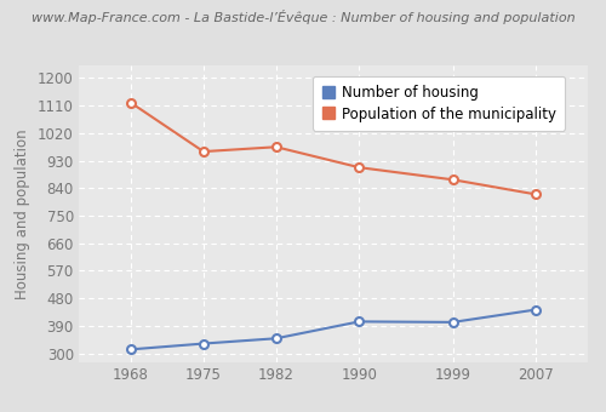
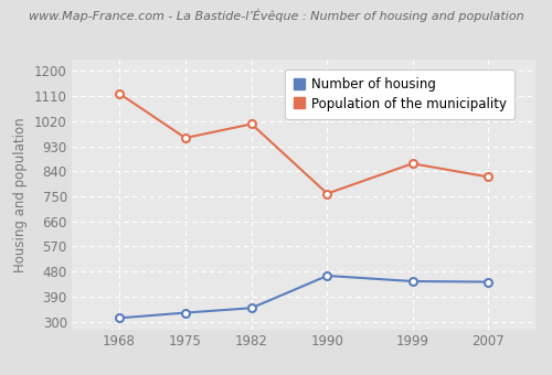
Population of the municipality/1982: 975 -> 1010
Number of housing/1990: 404 -> 465
Population of the municipality/1990: 908 -> 760
Number of housing/1999: 402 -> 445
